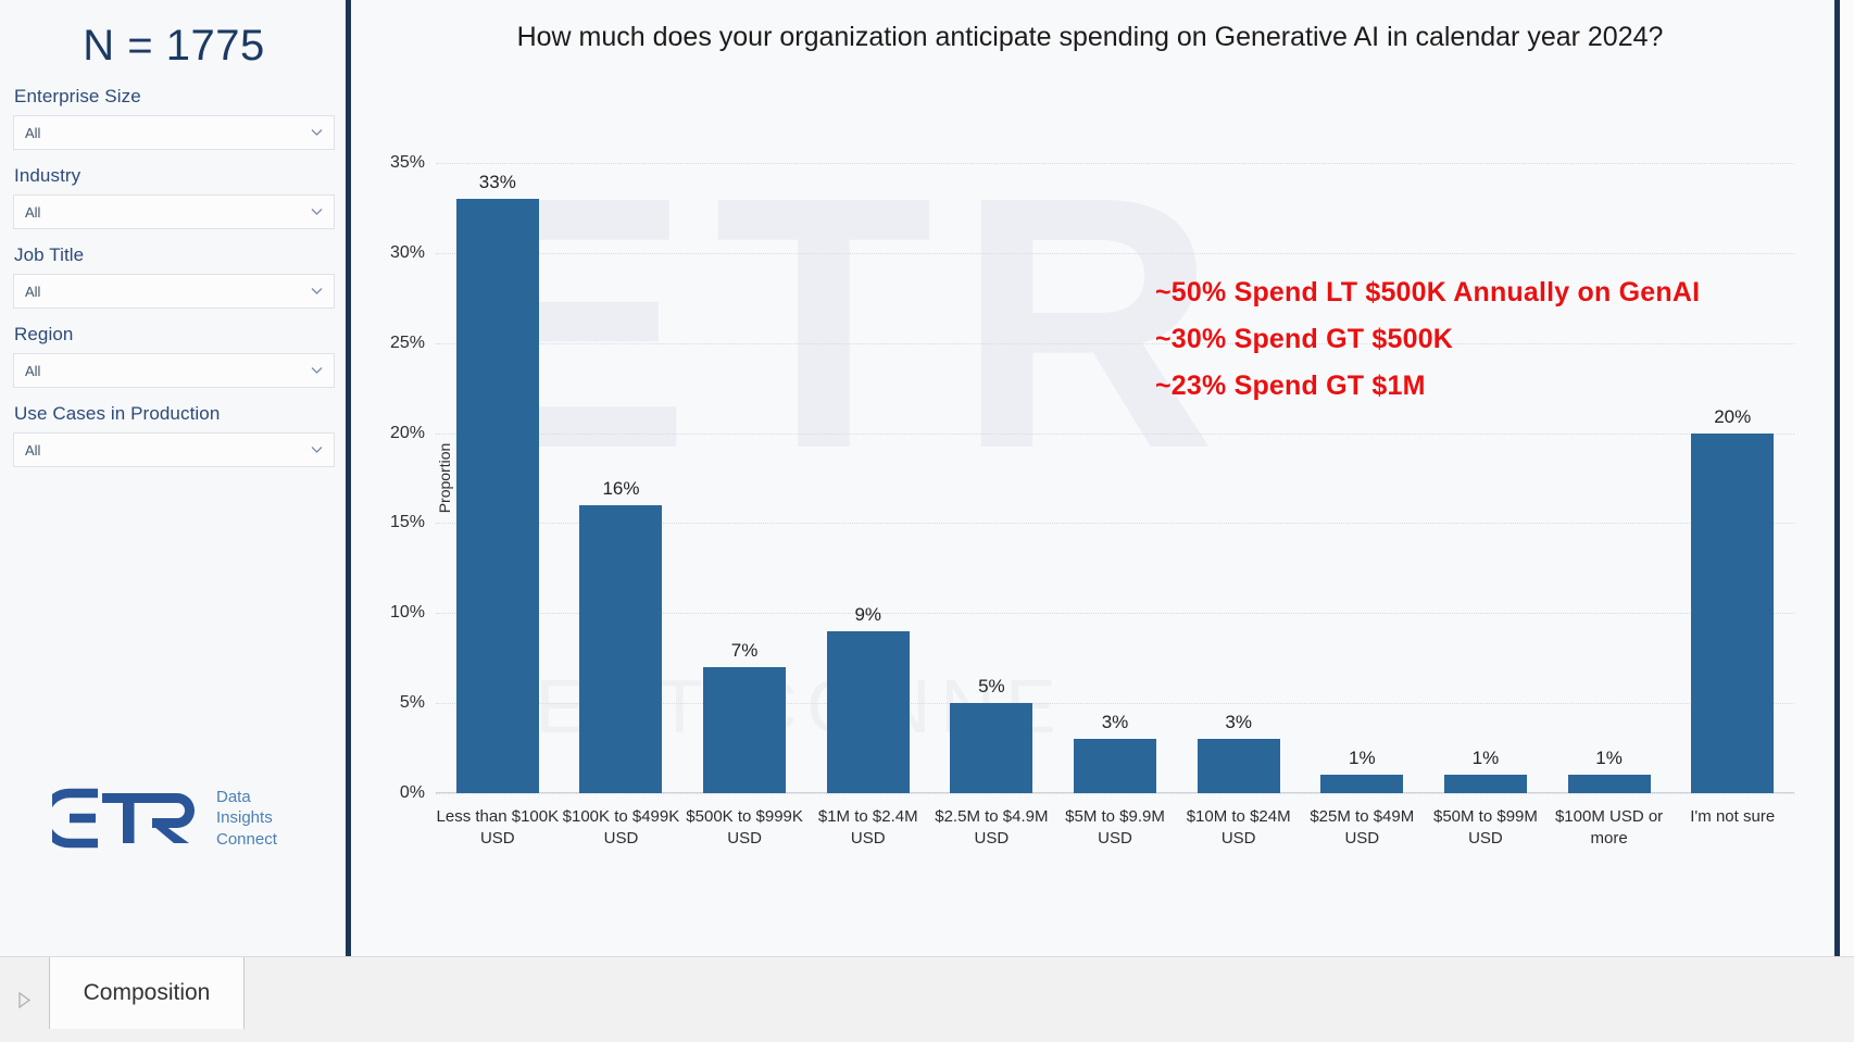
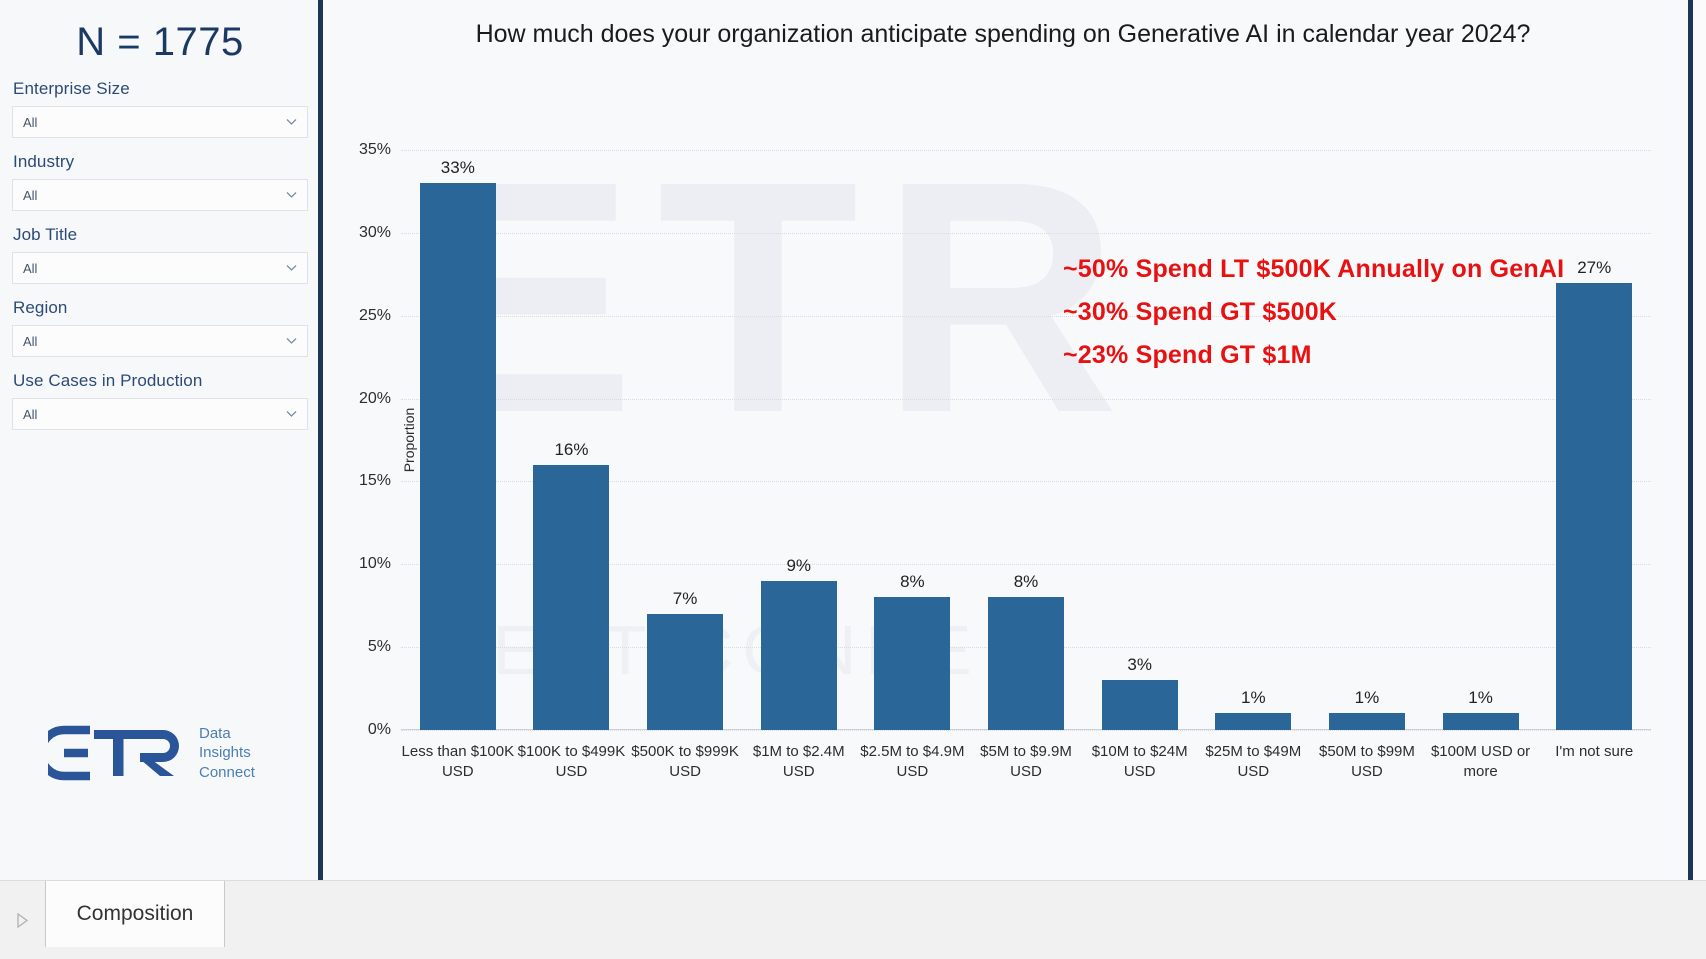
$2.5M to $4.9M USD: 5% -> 8%
$5M to $9.9M USD: 3% -> 8%
I'm not sure: 20% -> 27%
